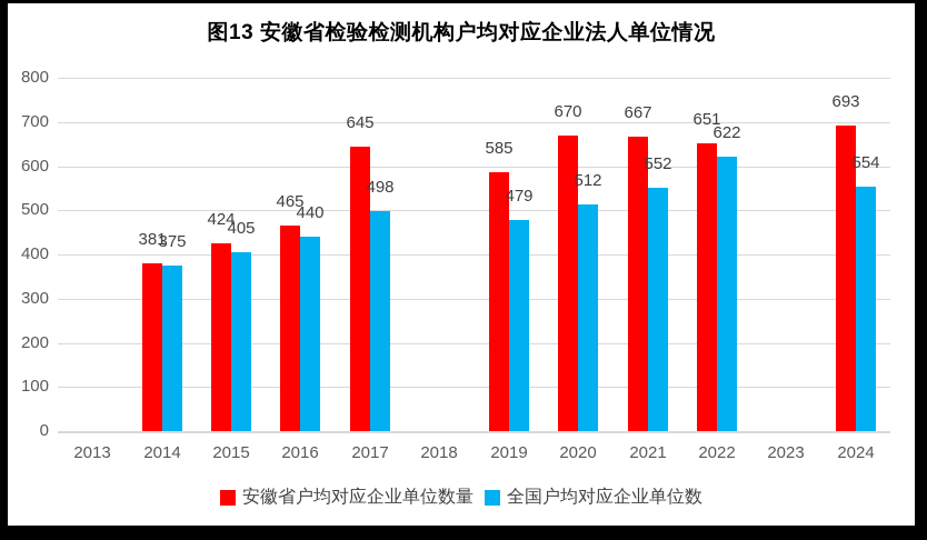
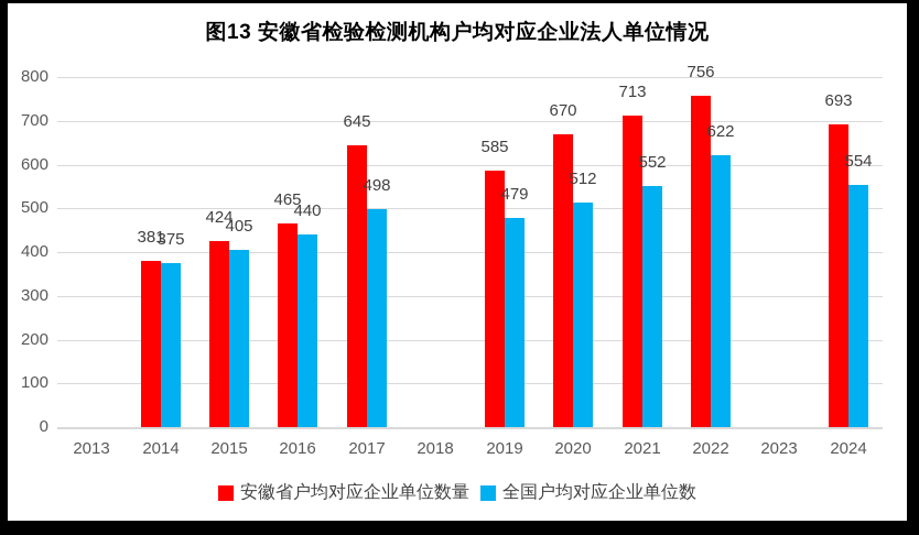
安徽省户均对应企业单位数量/2021: 667 -> 713
安徽省户均对应企业单位数量/2022: 651 -> 756
